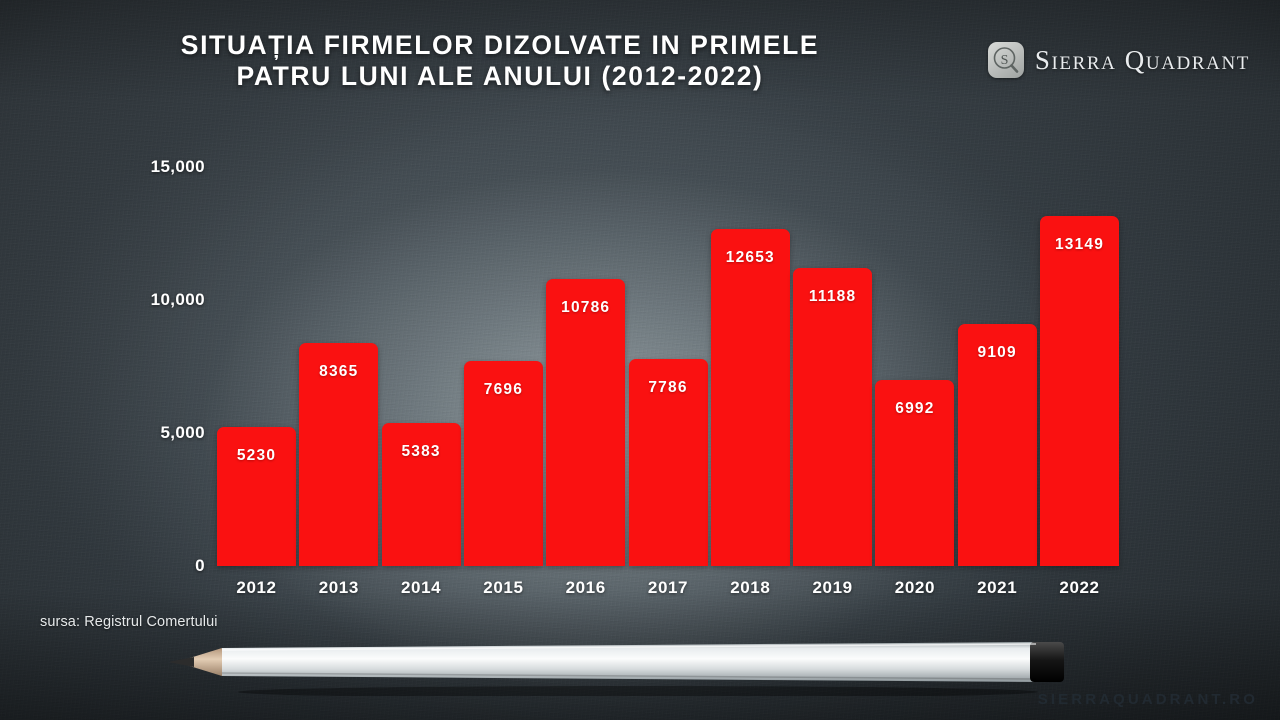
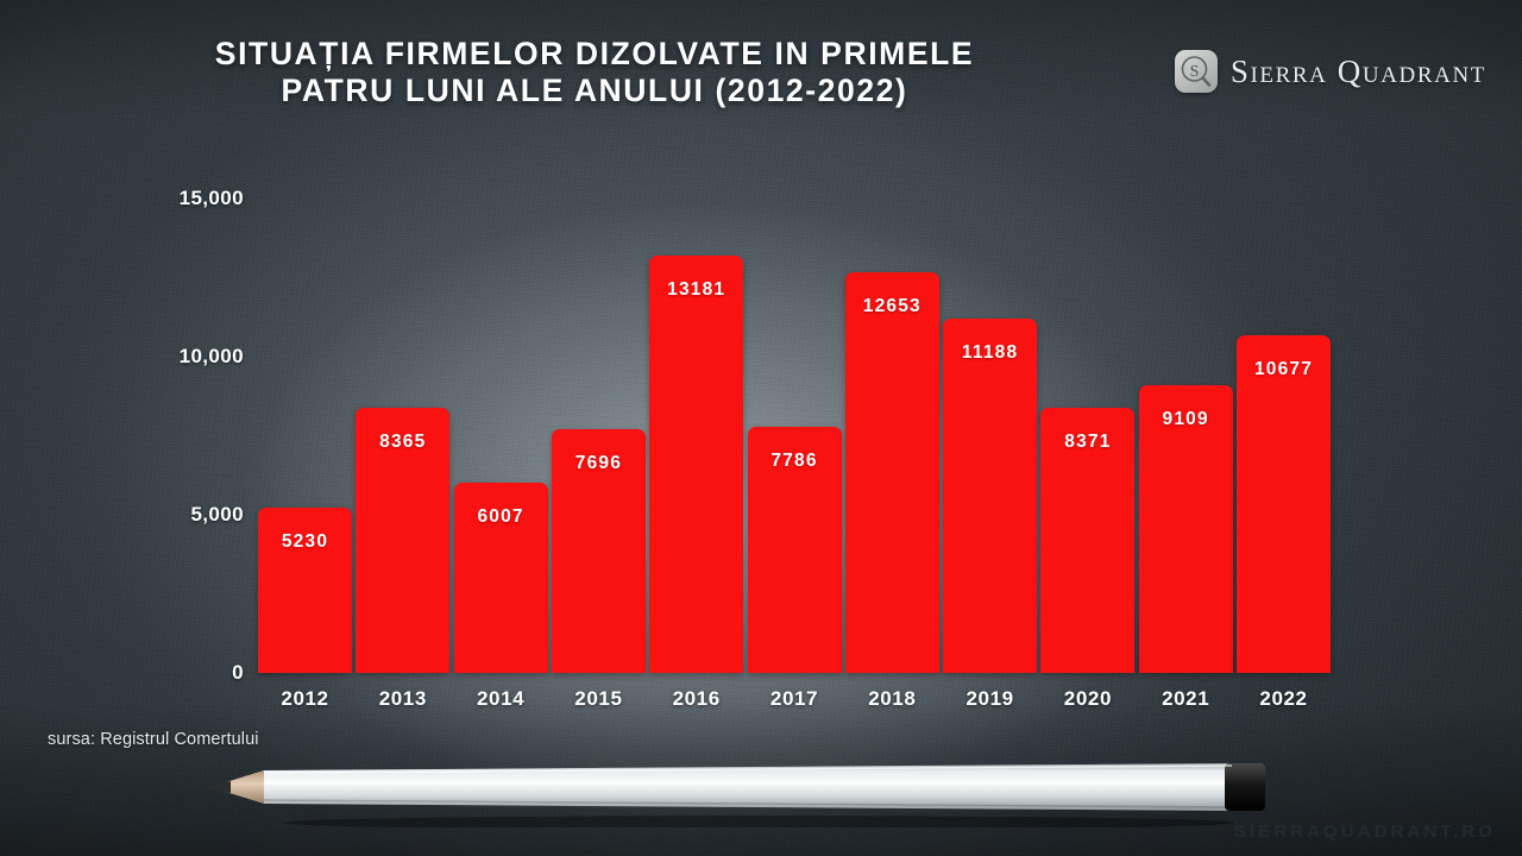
2014: 5383 -> 6007
2016: 10786 -> 13181
2020: 6992 -> 8371
2022: 13149 -> 10677
